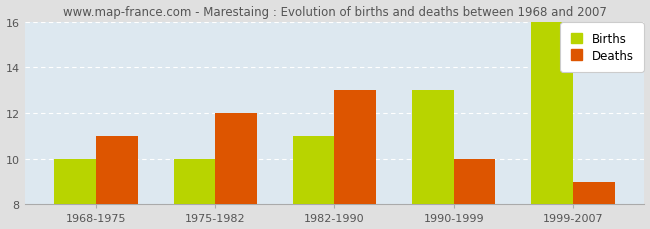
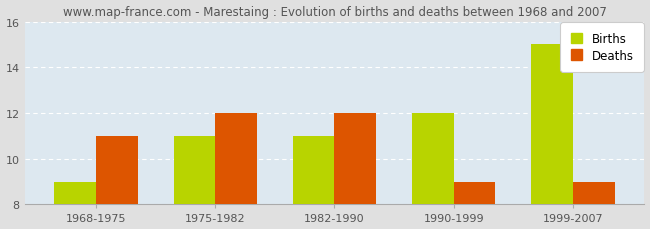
Births/1968-1975: 10 -> 9
Births/1975-1982: 10 -> 11
Deaths/1982-1990: 13 -> 12
Births/1990-1999: 13 -> 12
Deaths/1990-1999: 10 -> 9
Births/1999-2007: 16 -> 15
